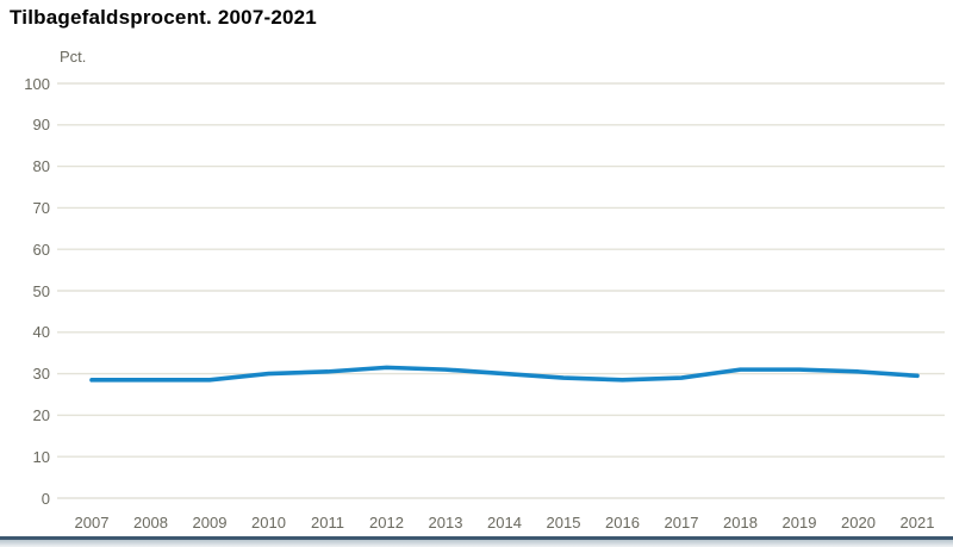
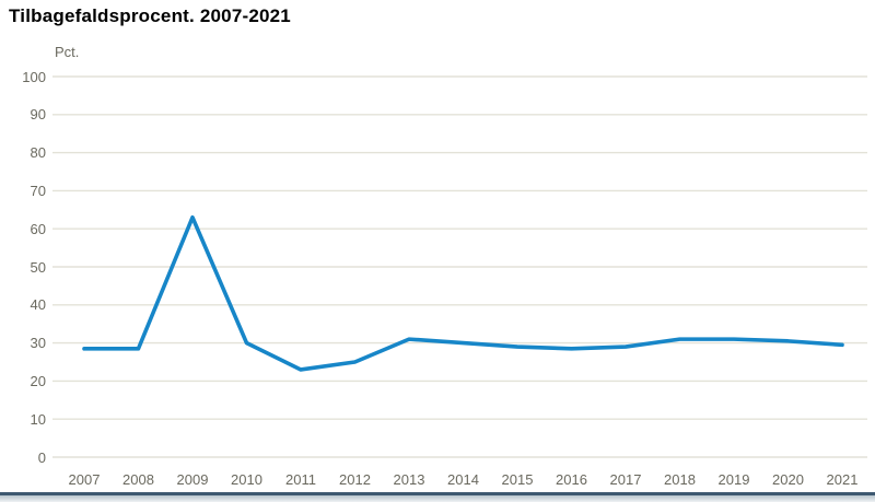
2009: 28 -> 63
2011: 30 -> 23
2012: 32 -> 25
